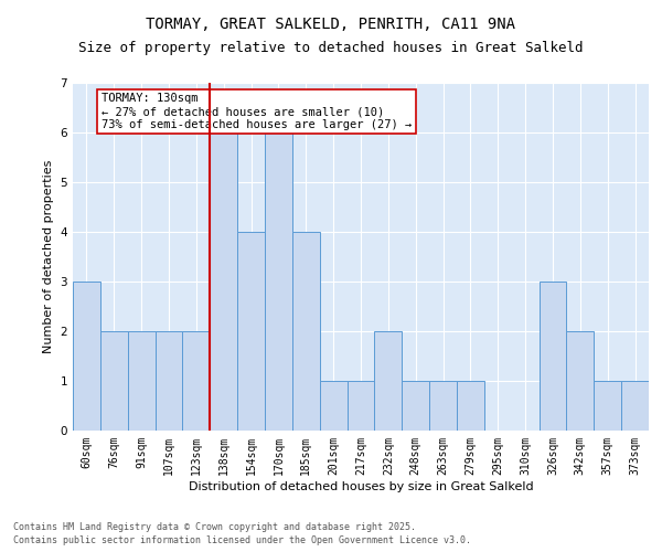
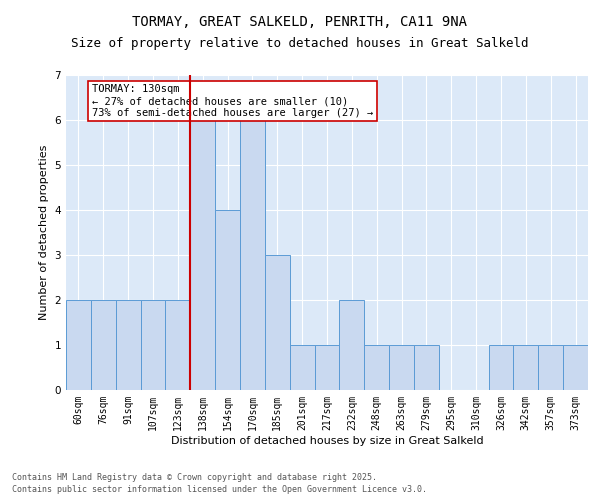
60sqm: 3 -> 2
185sqm: 4 -> 3
326sqm: 3 -> 1
342sqm: 2 -> 1
